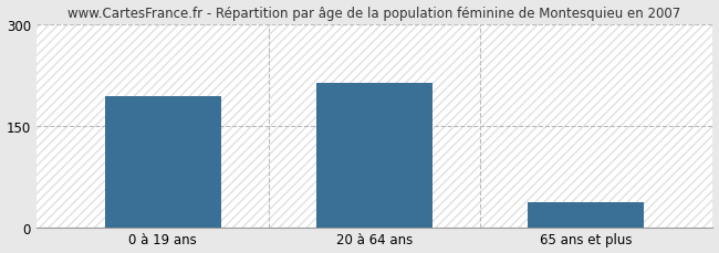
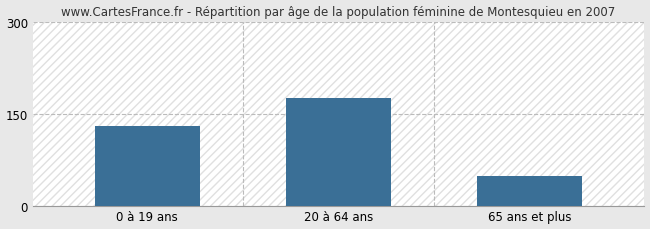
0 à 19 ans: 194 -> 130
20 à 64 ans: 212 -> 175
65 ans et plus: 36 -> 48
